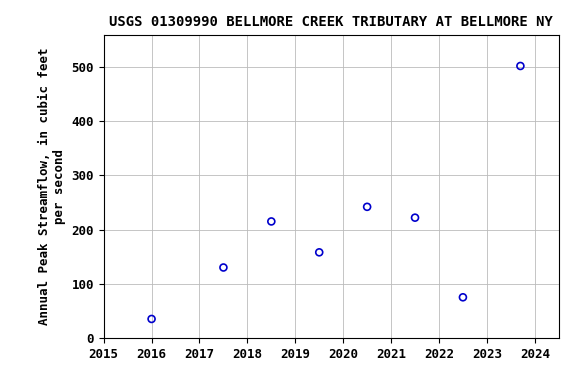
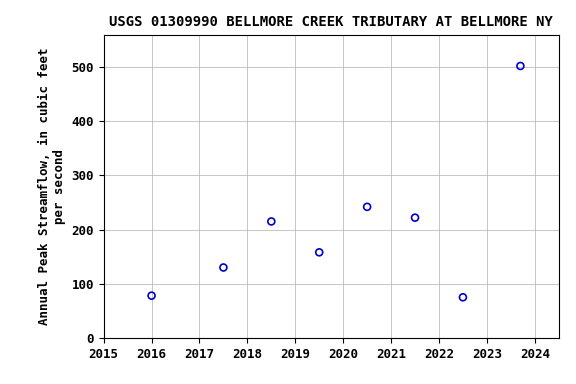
2016: 35 -> 78
